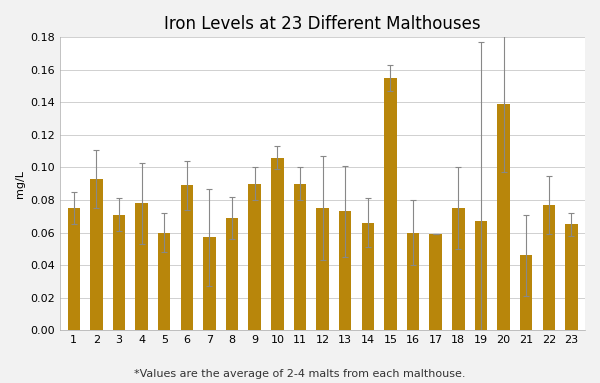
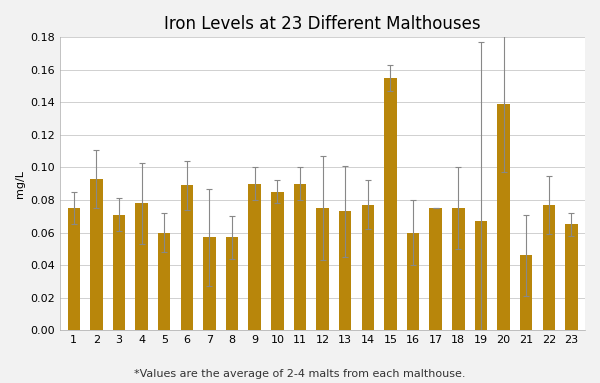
8: 0.069 -> 0.057
10: 0.106 -> 0.085
14: 0.066 -> 0.077
17: 0.059 -> 0.075
